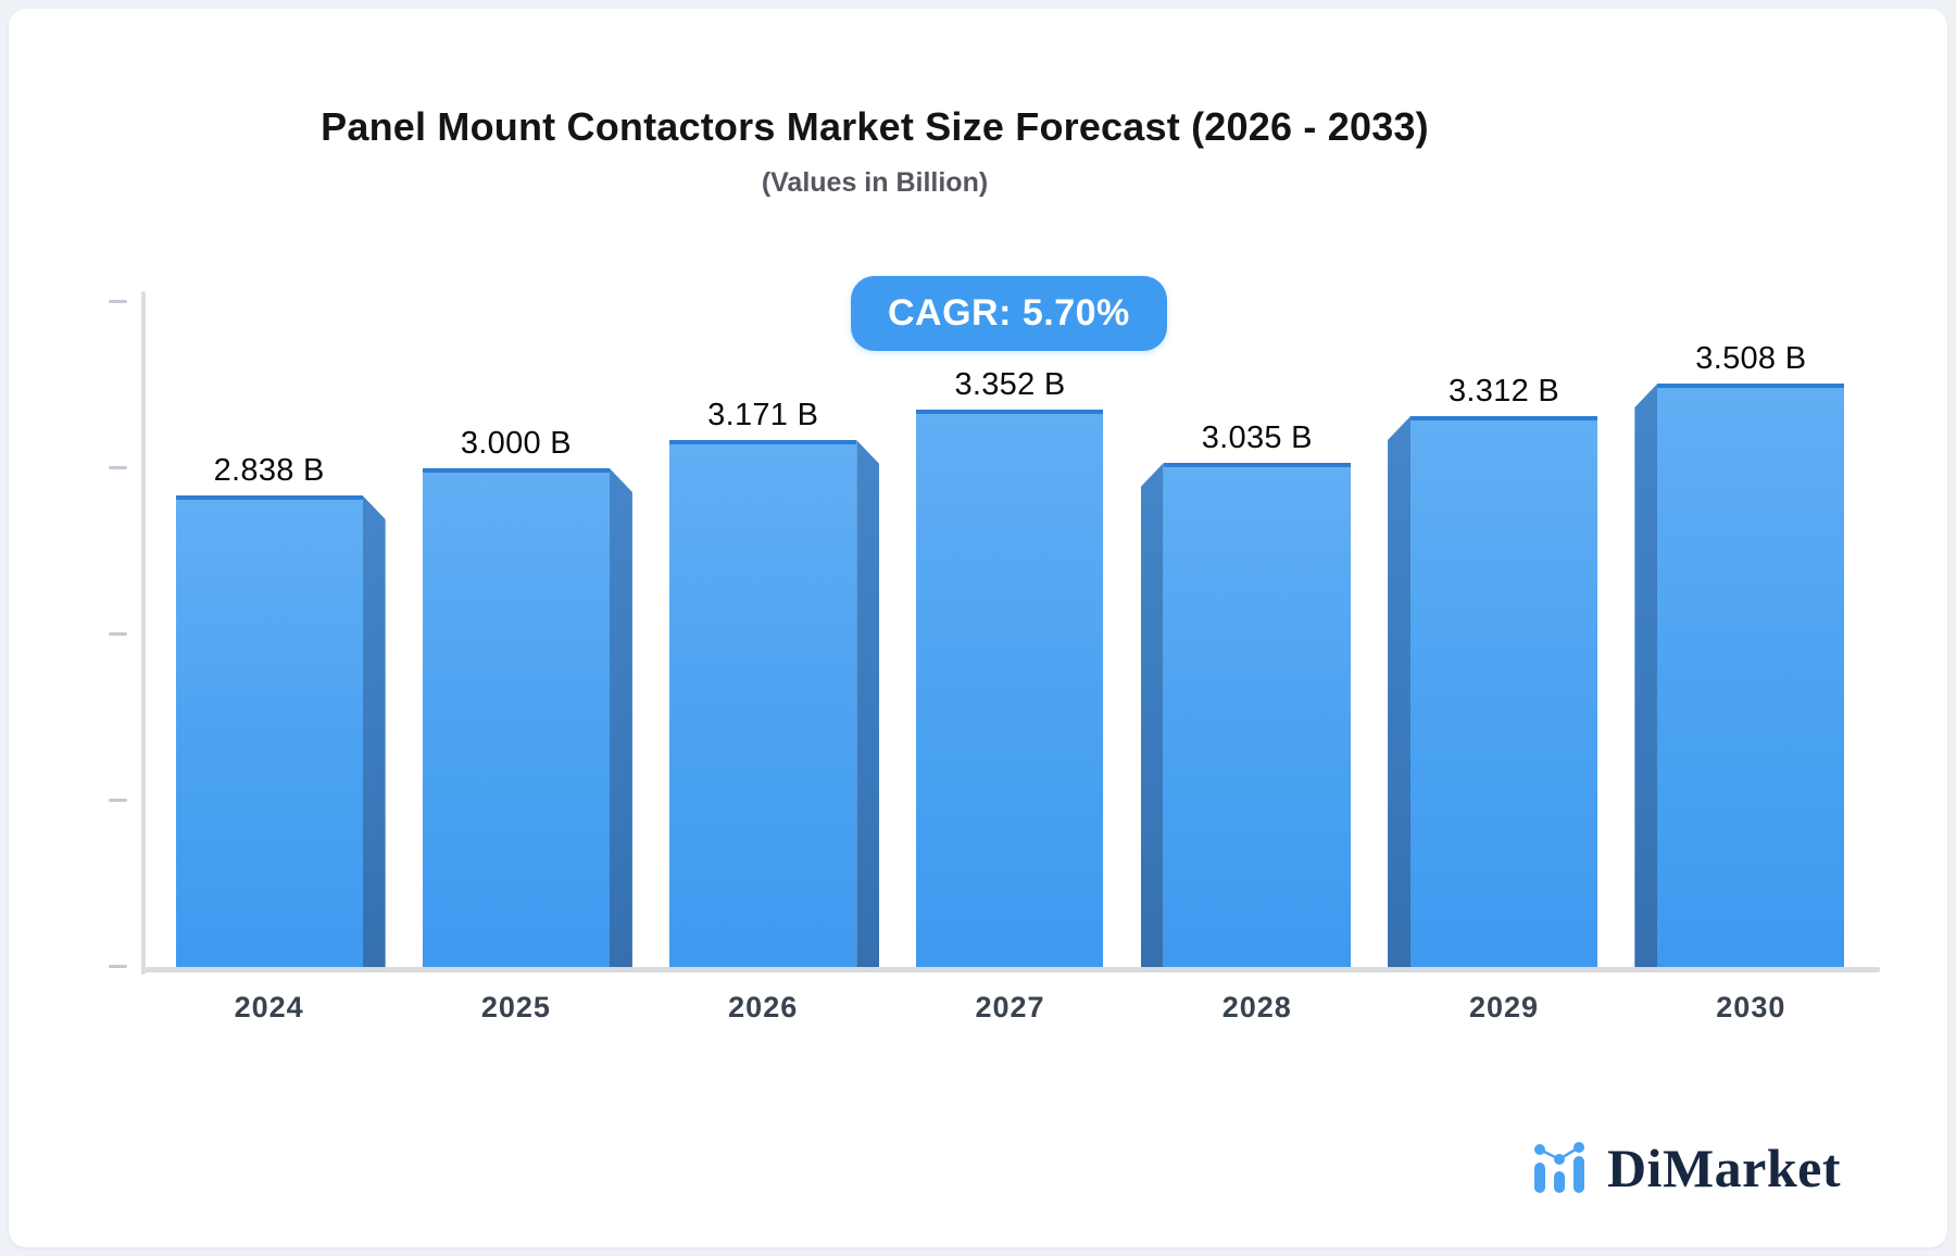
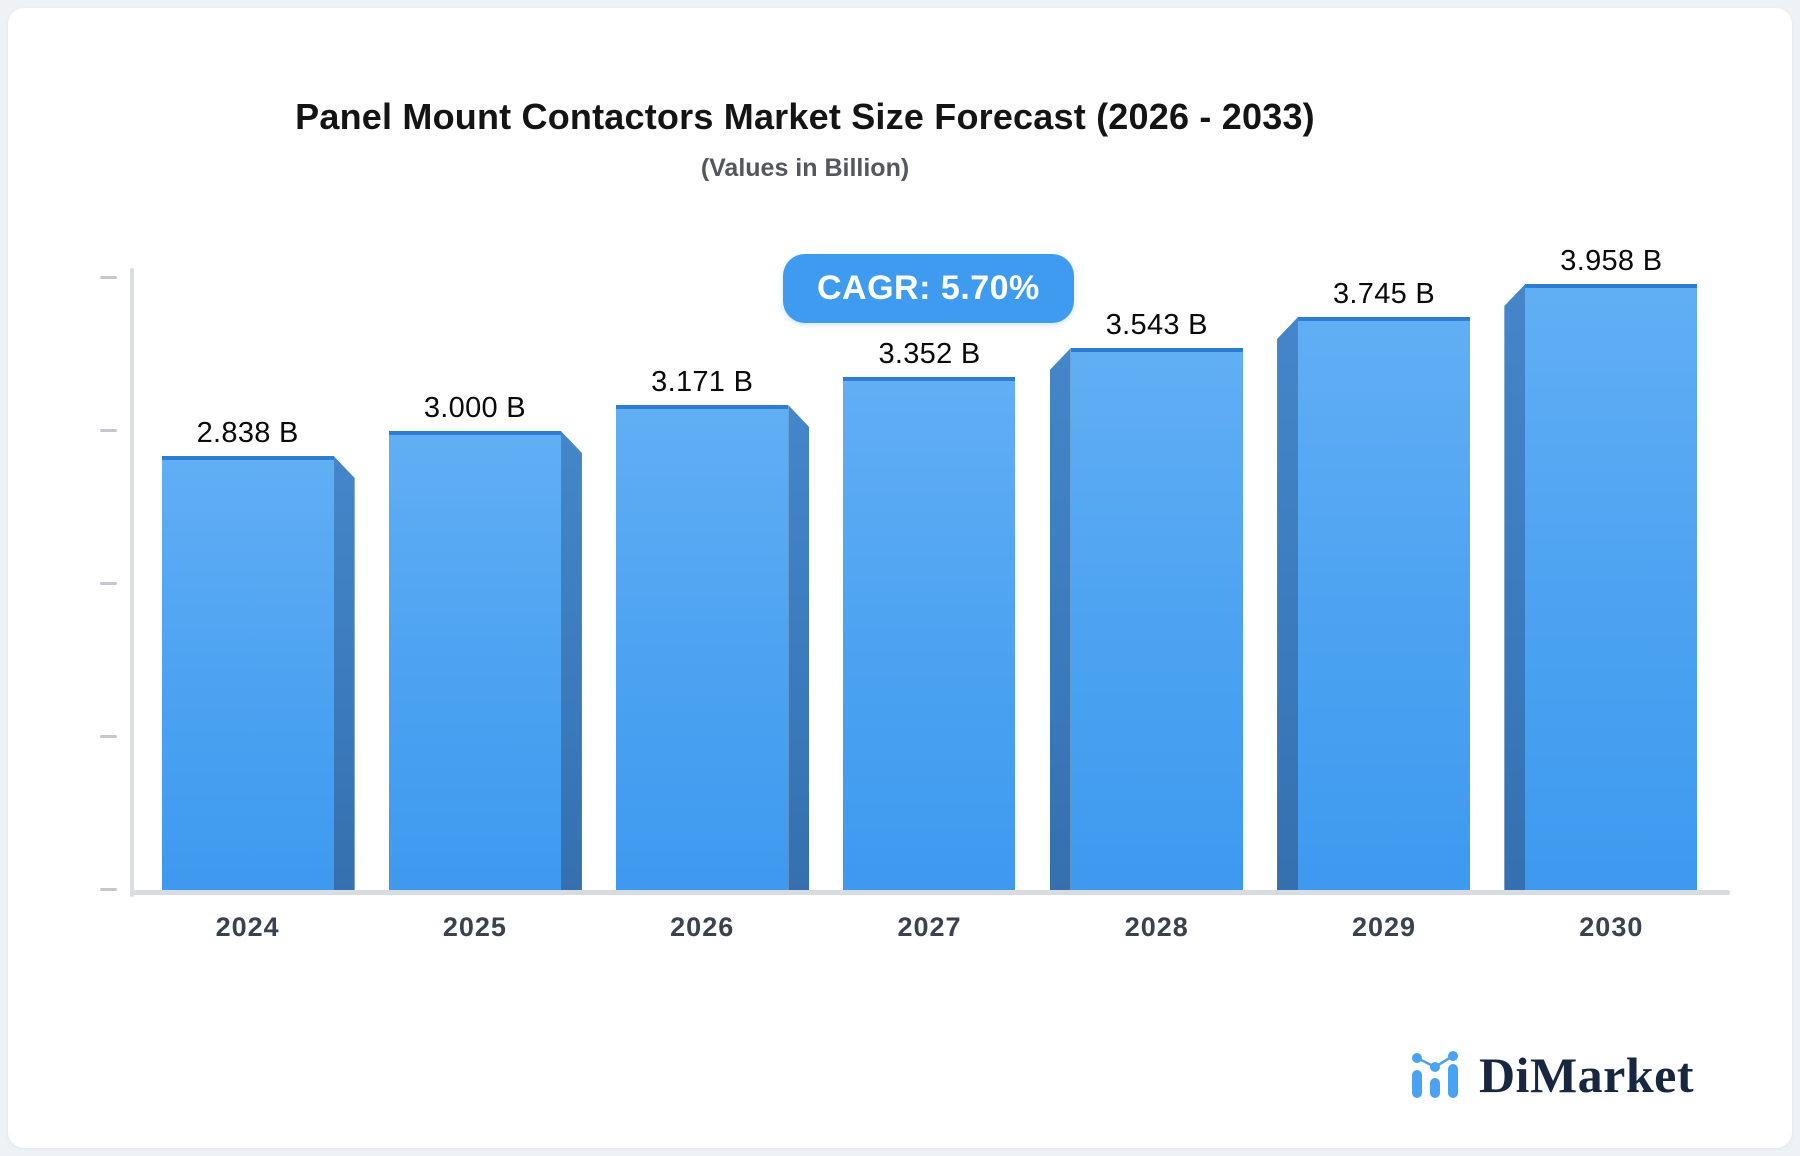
2028: 3.035 -> 3.543
2029: 3.312 -> 3.745
2030: 3.508 -> 3.958
